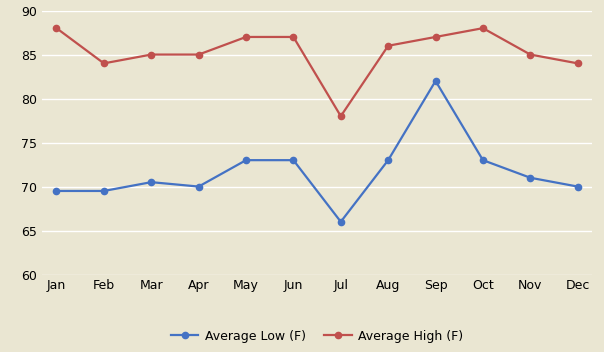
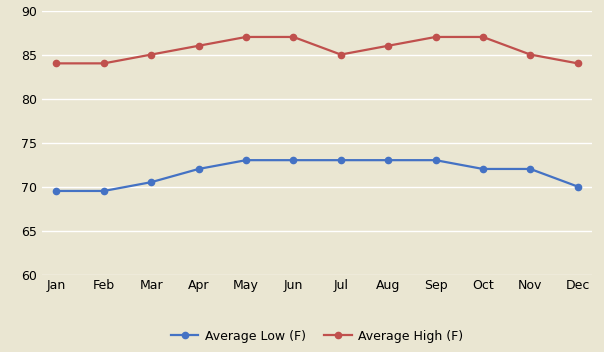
Average High (F)/Jan: 88 -> 84
Average Low (F)/Apr: 70.0 -> 72.0
Average High (F)/Apr: 85 -> 86
Average Low (F)/Jul: 66.0 -> 73.0
Average High (F)/Jul: 78 -> 85
Average Low (F)/Sep: 82.0 -> 73.0
Average Low (F)/Oct: 73.0 -> 72.0
Average High (F)/Oct: 88 -> 87
Average Low (F)/Nov: 71.0 -> 72.0
